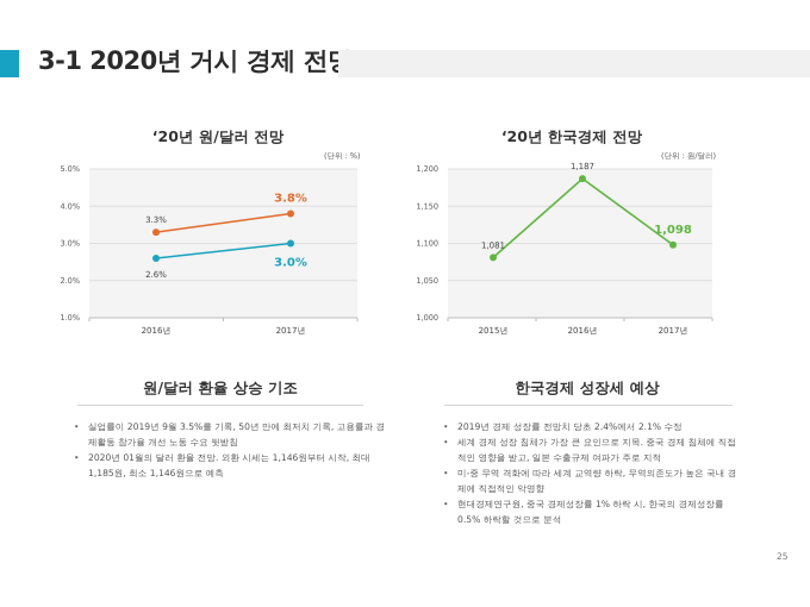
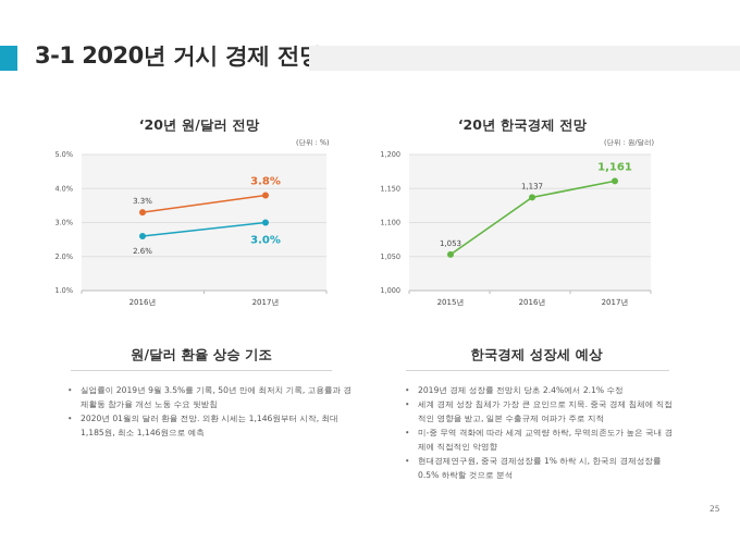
‘20년 한국경제 전망/2015년: 1,081 -> 1,053
‘20년 한국경제 전망/2016년: 1,187 -> 1,137
‘20년 한국경제 전망/2017년: 1,098 -> 1,161
